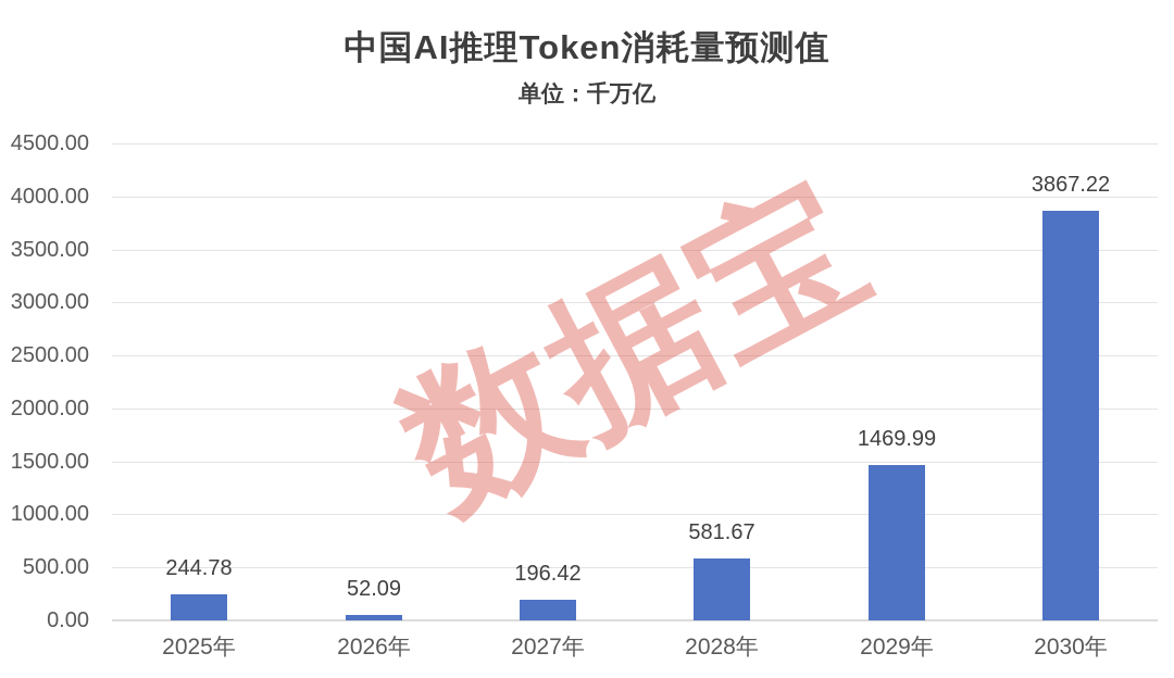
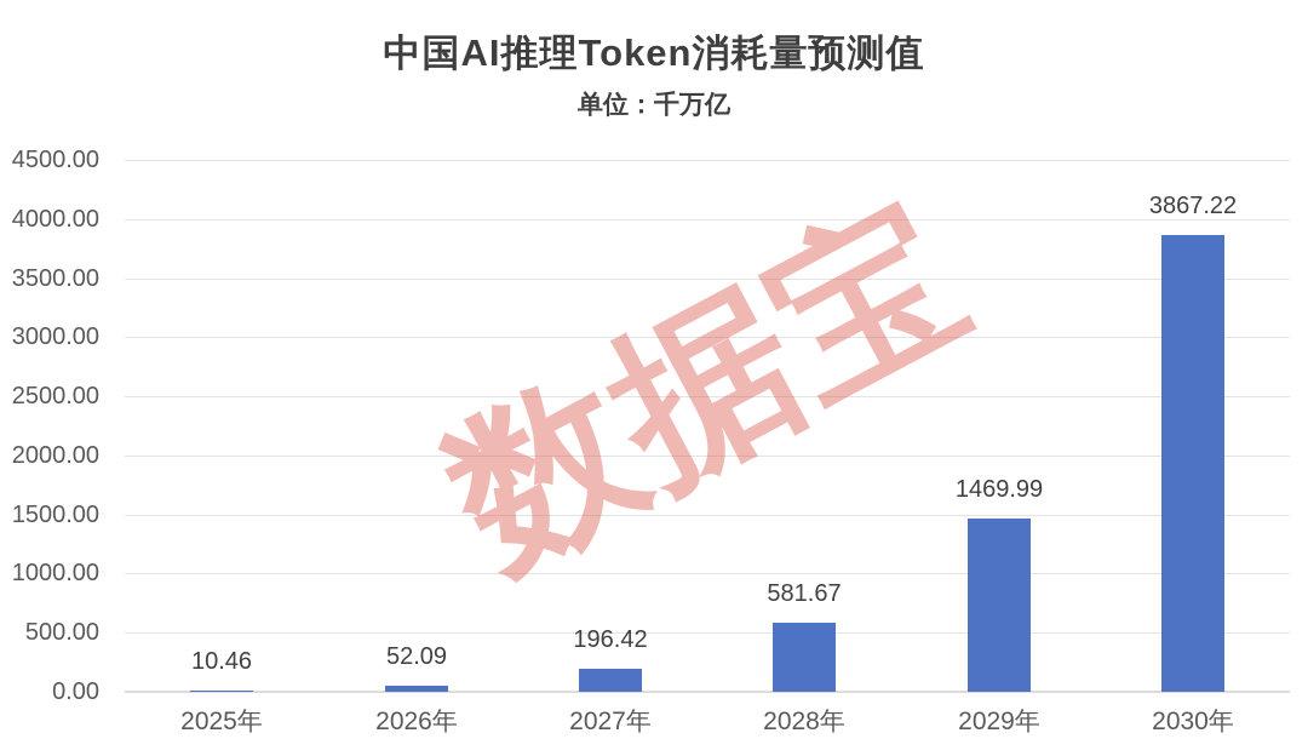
2025年: 244.78 -> 10.46
